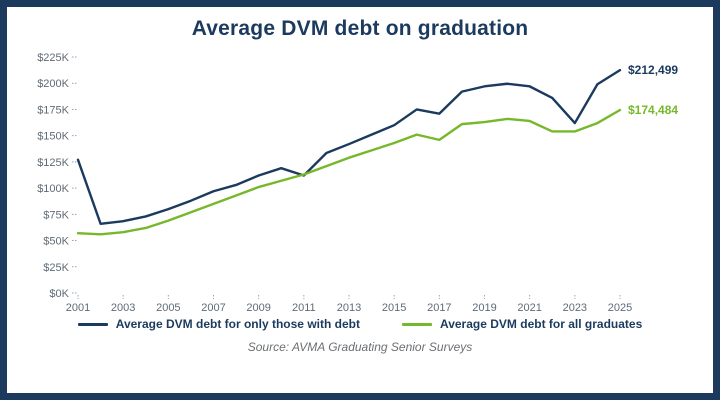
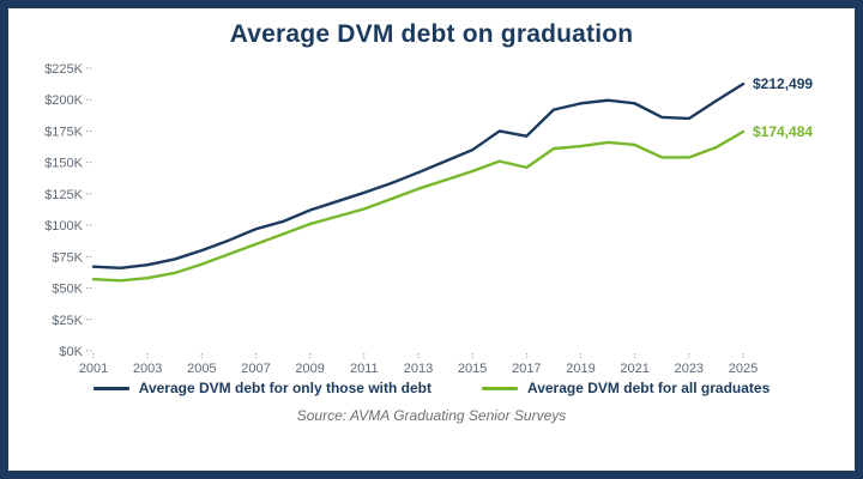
Average DVM debt for only those with debt/2001: $127K -> $67K
Average DVM debt for only those with debt/2011: $112K -> $126K
Average DVM debt for only those with debt/2023: $162K -> $185K
